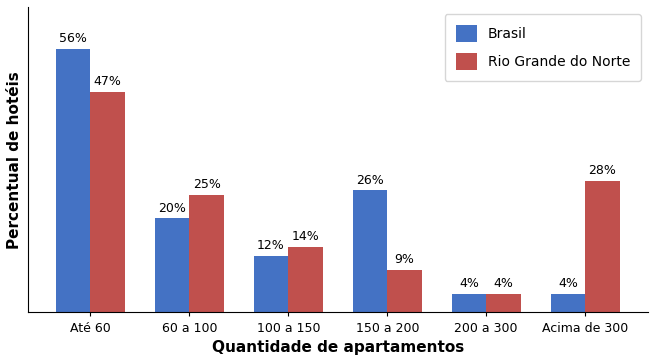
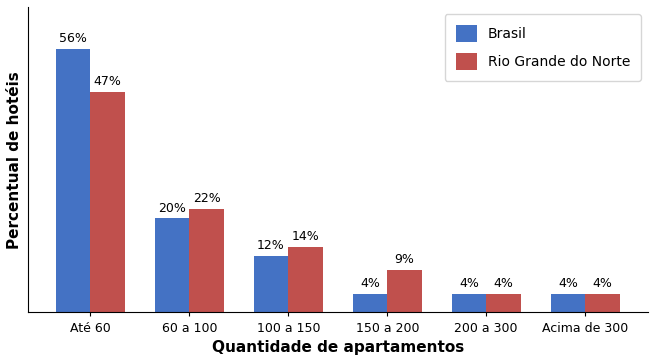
Rio Grande do Norte/60 a 100: 25% -> 22%
Brasil/150 a 200: 26% -> 4%
Rio Grande do Norte/Acima de 300: 28% -> 4%
